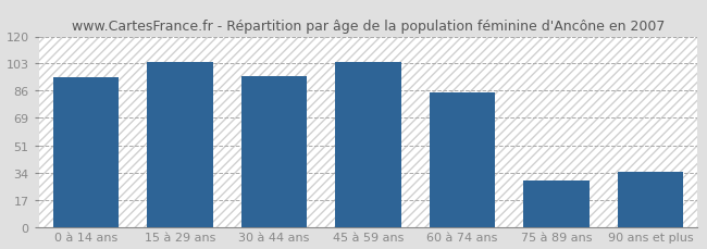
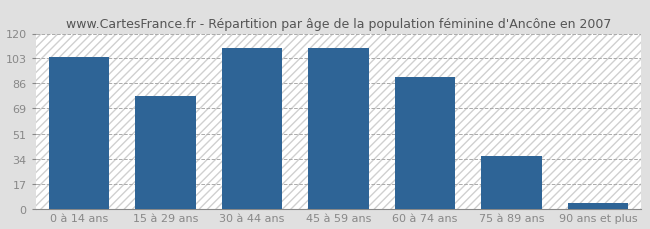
0 à 14 ans: 94 -> 104
15 à 29 ans: 104 -> 77
30 à 44 ans: 95 -> 110
45 à 59 ans: 104 -> 110
60 à 74 ans: 85 -> 90
75 à 89 ans: 29 -> 36
90 ans et plus: 35 -> 4
